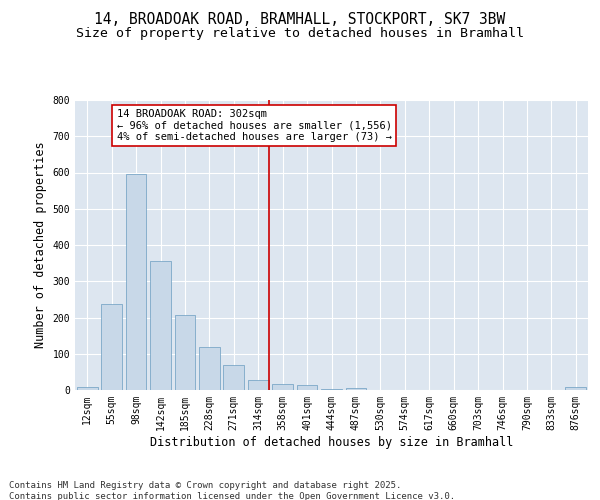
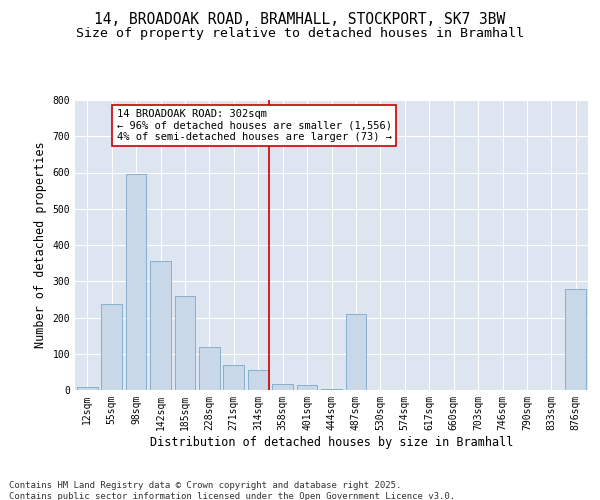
185sqm: 207 -> 260
314sqm: 28 -> 55
487sqm: 6 -> 210
876sqm: 8 -> 280
